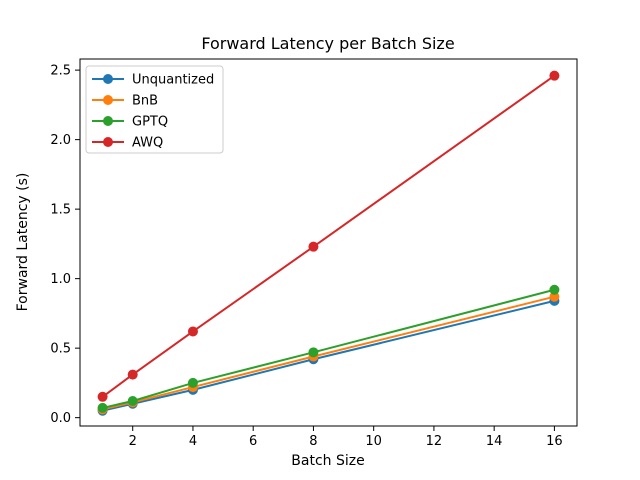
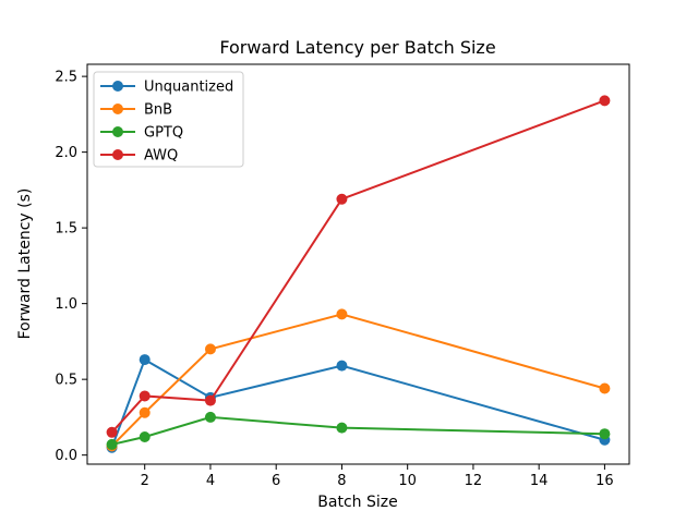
Unquantized/2: 0.10 -> 0.63
BnB/2: 0.11 -> 0.28
AWQ/2: 0.31 -> 0.39
Unquantized/4: 0.20 -> 0.38
BnB/4: 0.22 -> 0.70
AWQ/4: 0.62 -> 0.36
Unquantized/8: 0.42 -> 0.59
BnB/8: 0.44 -> 0.93
GPTQ/8: 0.47 -> 0.18
AWQ/8: 1.23 -> 1.69
Unquantized/16: 0.84 -> 0.10
BnB/16: 0.87 -> 0.44
GPTQ/16: 0.92 -> 0.14
AWQ/16: 2.46 -> 2.34
